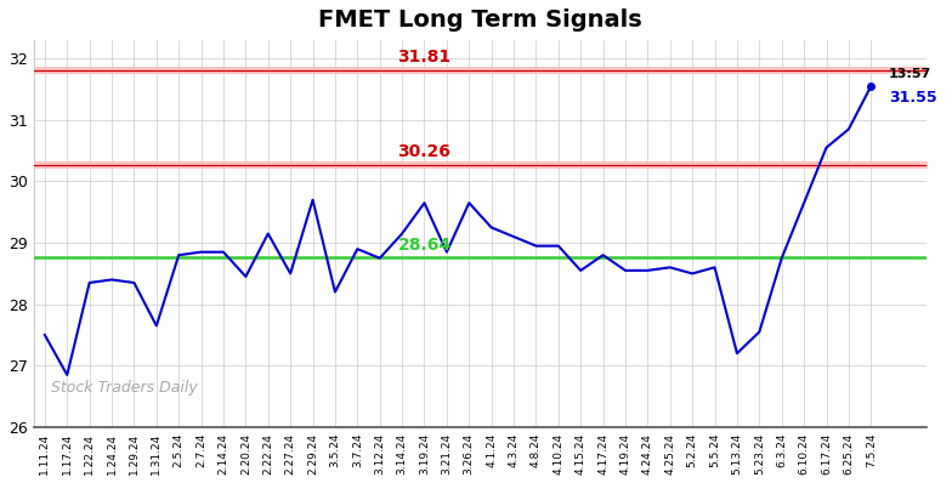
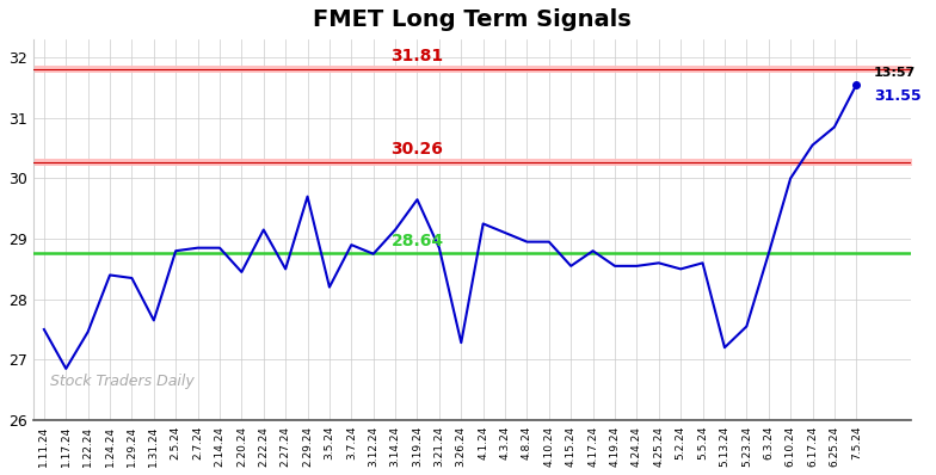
1.22.24: 28.35 -> 27.46
3.26.24: 29.65 -> 27.28
6.10.24: 29.65 -> 30.00
